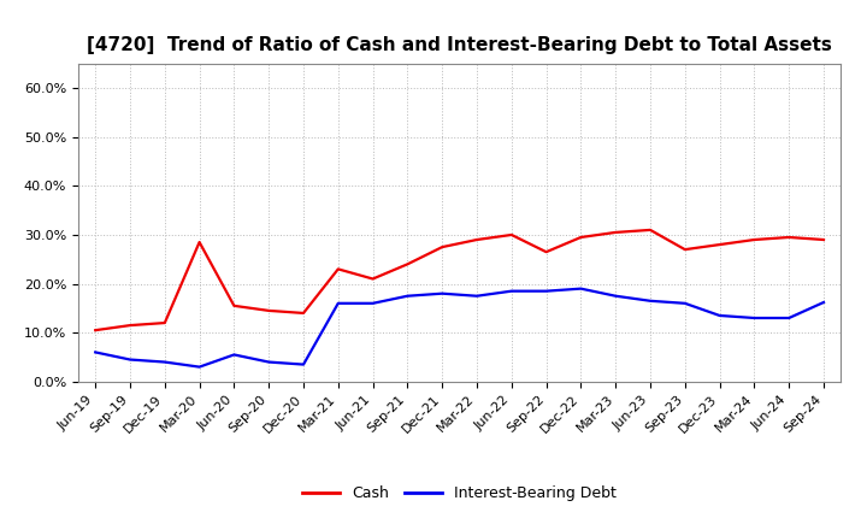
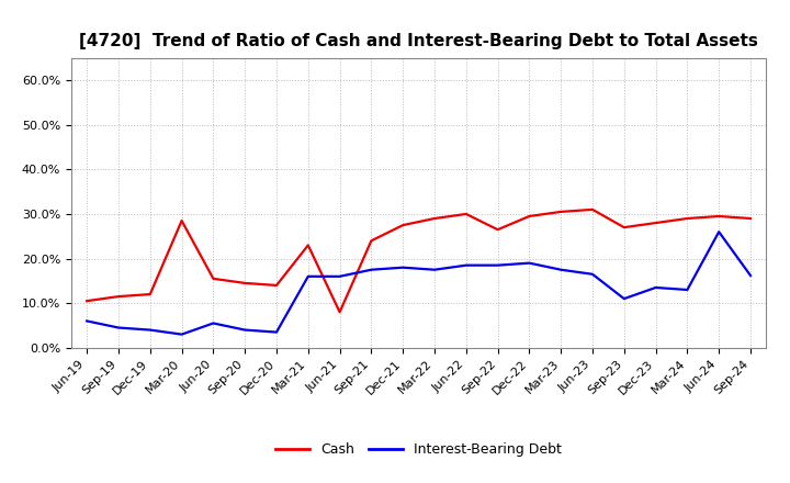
Cash/Jun-21: 21.0% -> 8.0%
Interest-Bearing Debt/Sep-23: 16.0% -> 11.0%
Interest-Bearing Debt/Jun-24: 13.0% -> 26.0%
